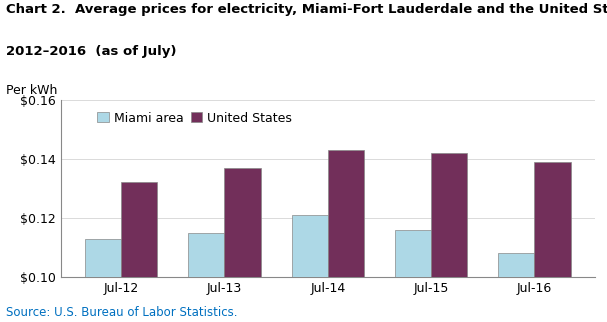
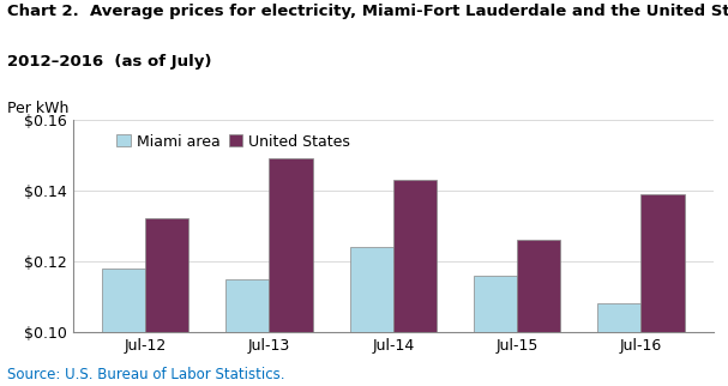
Miami area/Jul-12: $0.113 -> $0.118
United States/Jul-13: $0.137 -> $0.149
Miami area/Jul-14: $0.121 -> $0.124
United States/Jul-15: $0.142 -> $0.126
